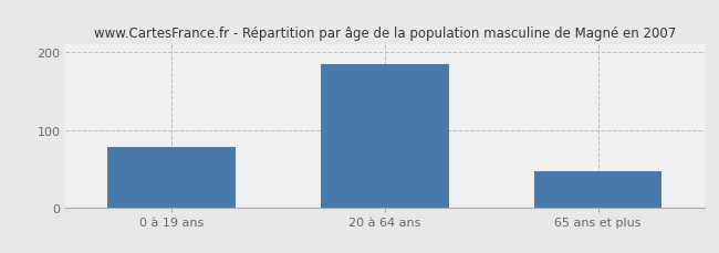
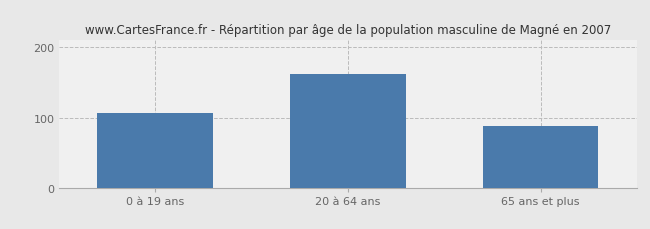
0 à 19 ans: 78 -> 106
20 à 64 ans: 185 -> 162
65 ans et plus: 47 -> 88
